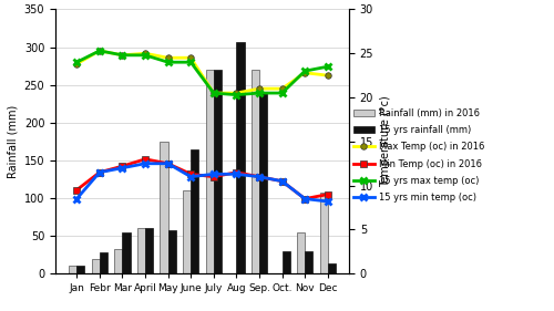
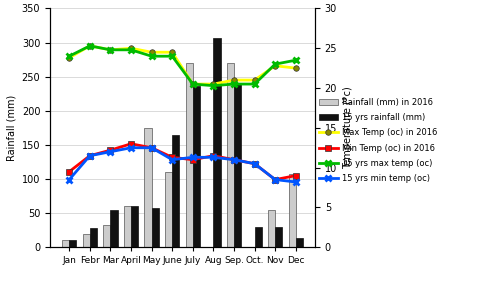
15 yrs rainfall (mm)/July: 270 -> 236
